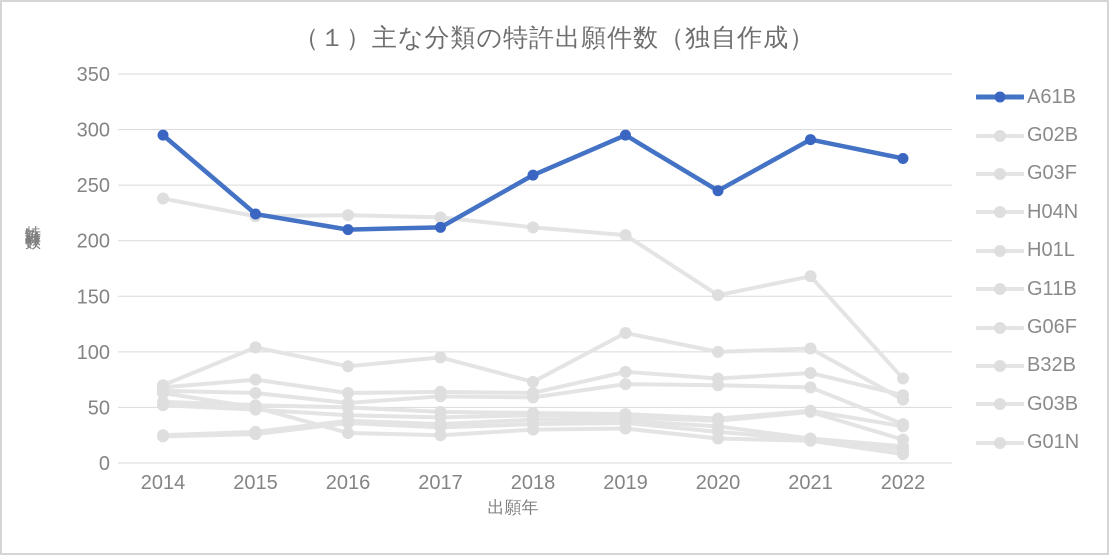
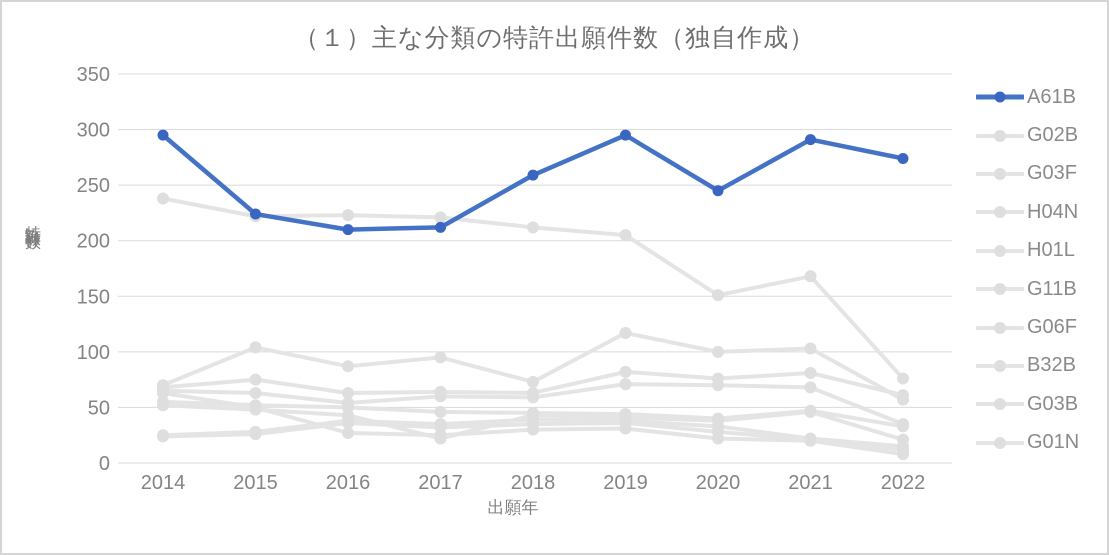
G06F/2017: 41 -> 22
